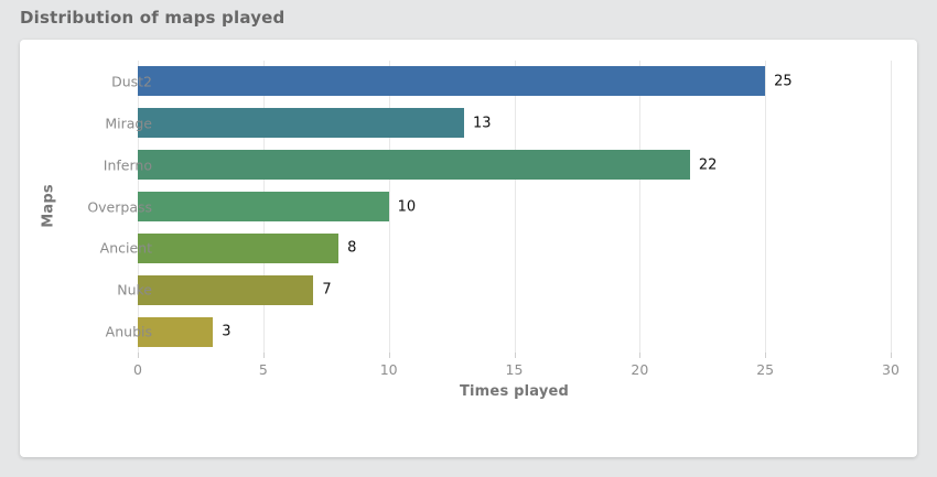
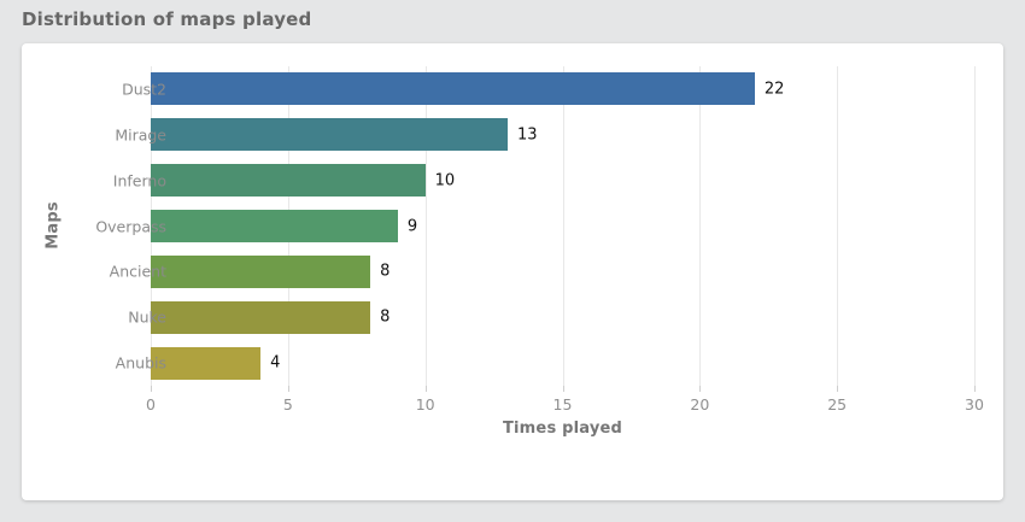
Dust2: 25 -> 22
Inferno: 22 -> 10
Overpass: 10 -> 9
Nuke: 7 -> 8
Anubis: 3 -> 4
